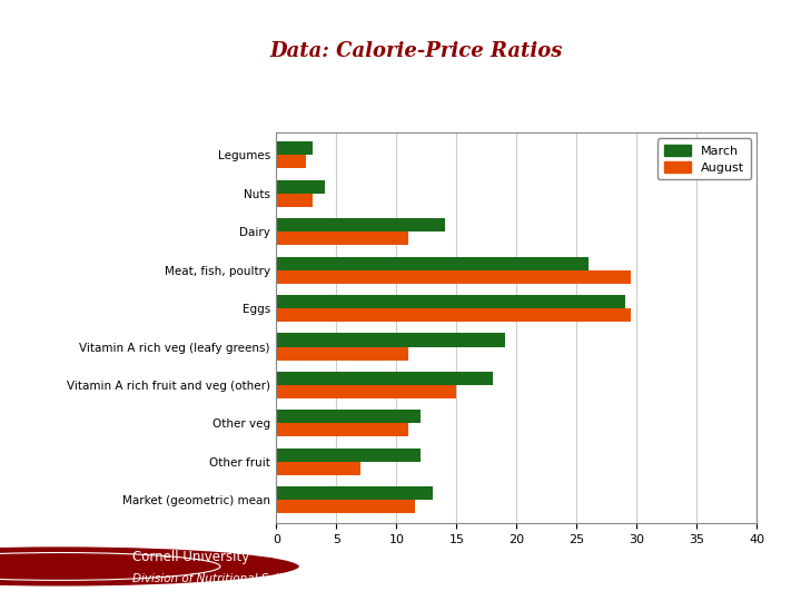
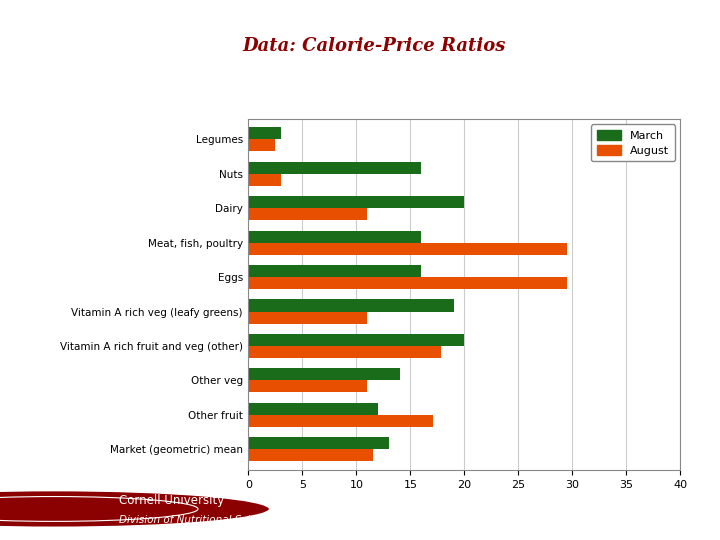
March/Nuts: 4 -> 16
March/Dairy: 14 -> 20
March/Meat, fish, poultry: 26 -> 16
March/Eggs: 29 -> 16
March/Vitamin A rich fruit and veg (other): 18 -> 20
August/Vitamin A rich fruit and veg (other): 15.0 -> 17.8
March/Other veg: 12 -> 14
August/Other fruit: 7.0 -> 17.1
